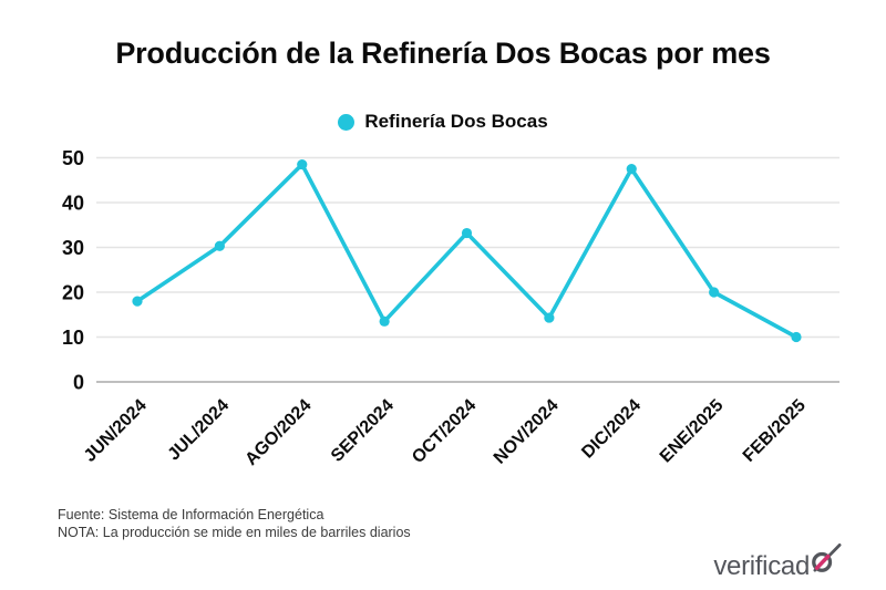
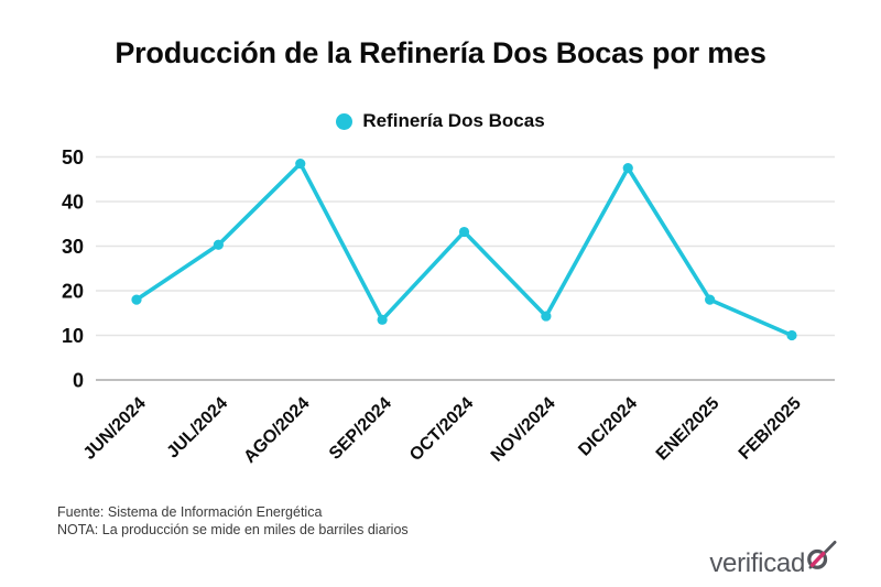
ENE/2025: 20 -> 18
